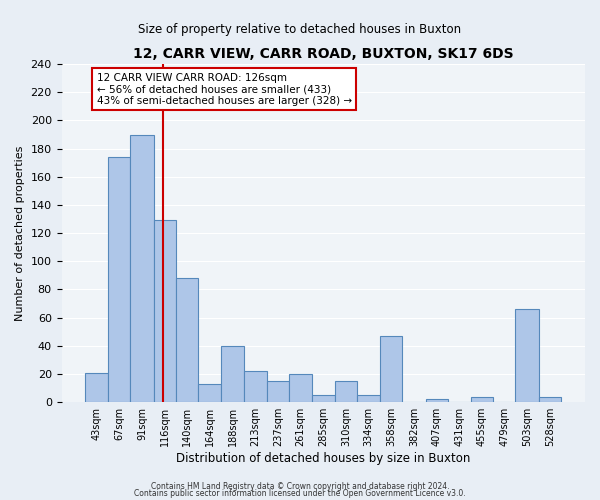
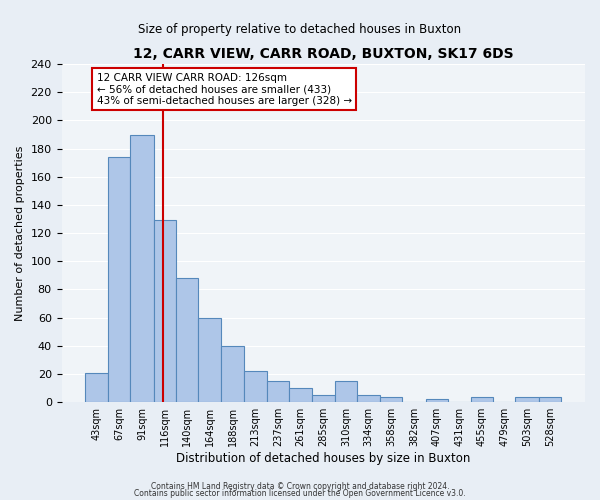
164sqm: 13 -> 60
261sqm: 20 -> 10
358sqm: 47 -> 4
503sqm: 66 -> 4
